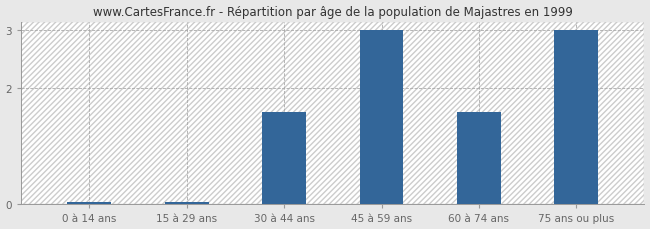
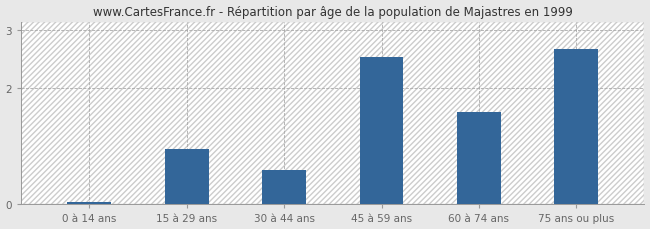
15 à 29 ans: 0.04 -> 0.96
30 à 44 ans: 1.60 -> 0.60
45 à 59 ans: 3.00 -> 2.54
75 ans ou plus: 3.00 -> 2.68
